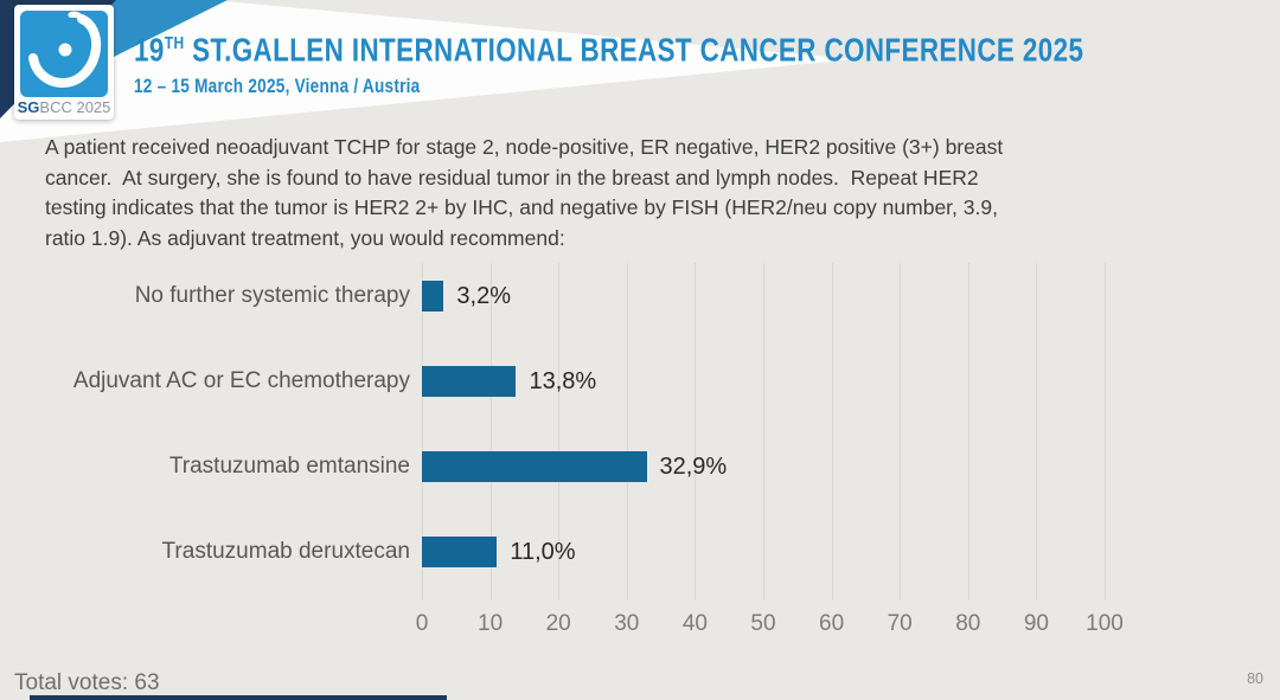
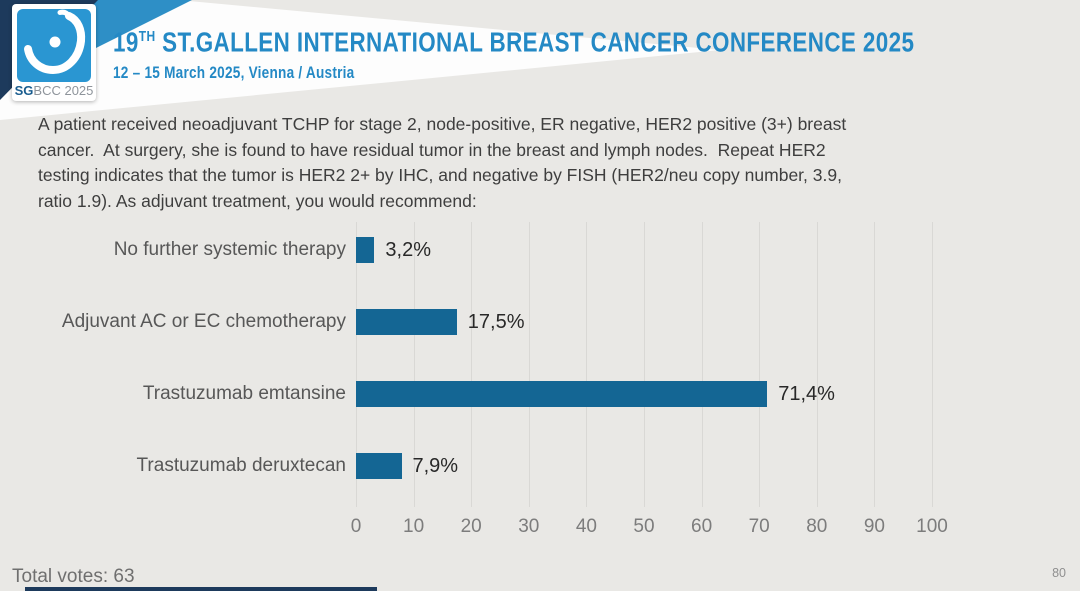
Adjuvant AC or EC chemotherapy: 13,8% -> 17,5%
Trastuzumab emtansine: 32,9% -> 71,4%
Trastuzumab deruxtecan: 11,0% -> 7,9%
